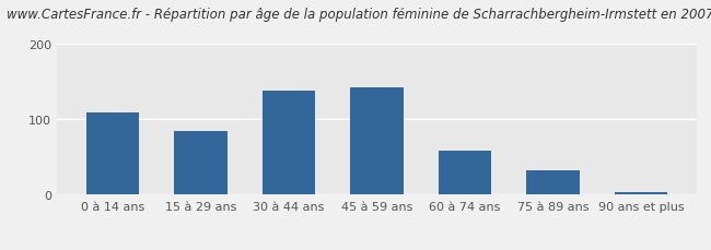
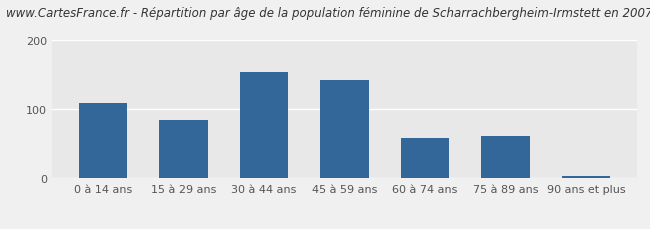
30 à 44 ans: 138 -> 154
75 à 89 ans: 33 -> 62
